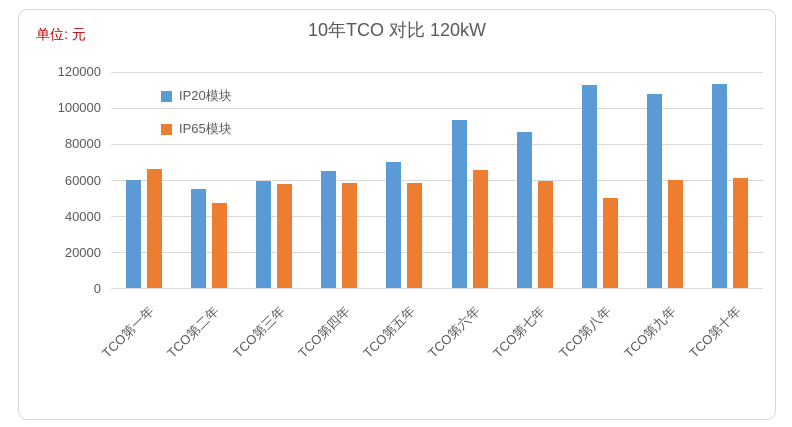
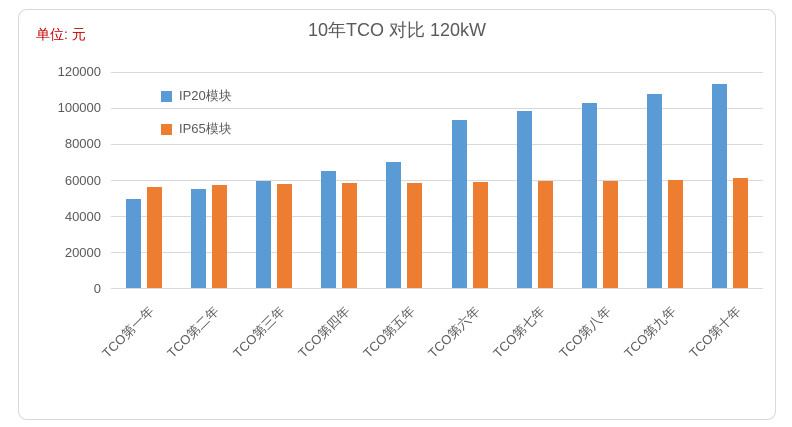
IP20模块/TCO第一年: 60000 -> 50000
IP65模块/TCO第一年: 66000 -> 56000
IP65模块/TCO第二年: 47000 -> 57000
IP65模块/TCO第六年: 65000 -> 59000
IP20模块/TCO第七年: 86000 -> 98000
IP20模块/TCO第八年: 112000 -> 102000
IP65模块/TCO第八年: 50000 -> 59000
